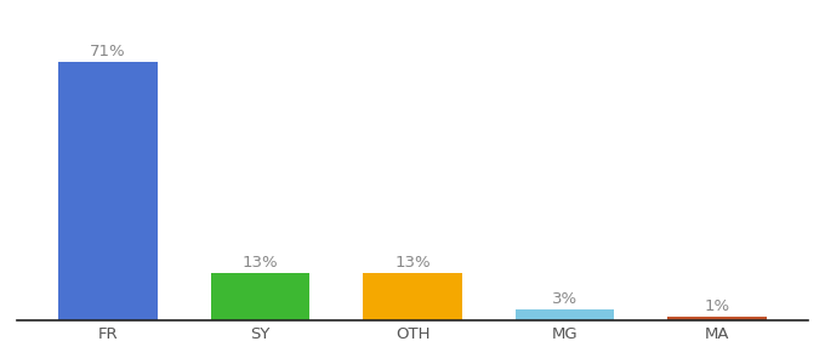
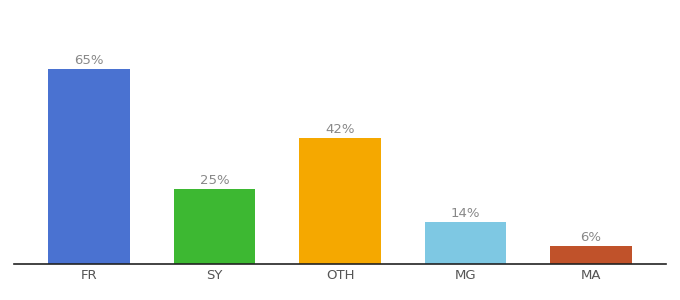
FR: 71% -> 65%
SY: 13% -> 25%
OTH: 13% -> 42%
MG: 3% -> 14%
MA: 1% -> 6%
